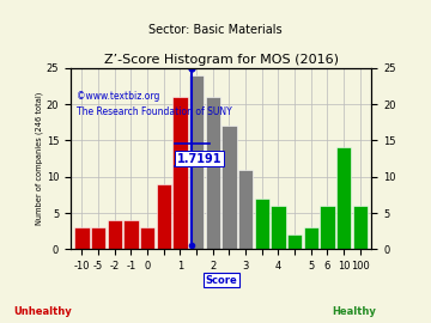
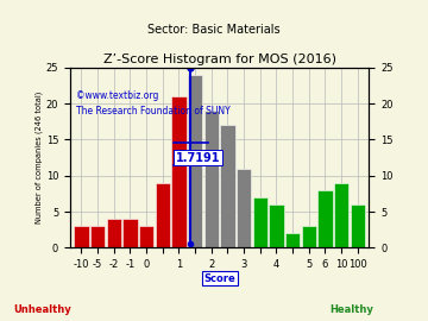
2: 21 -> 19
6: 6 -> 8
10: 14 -> 9
